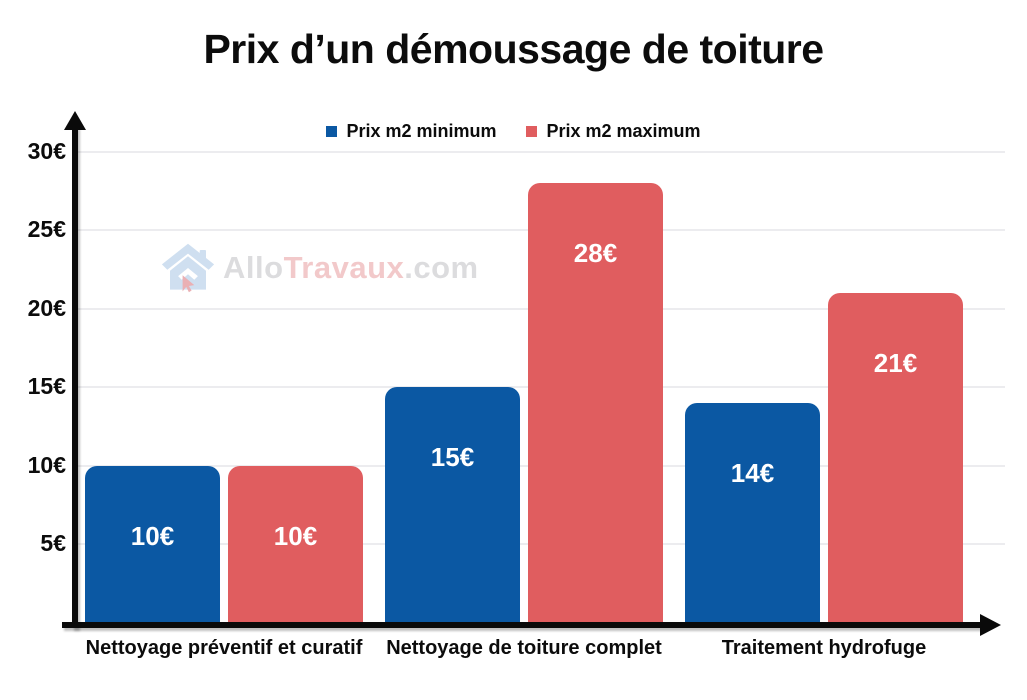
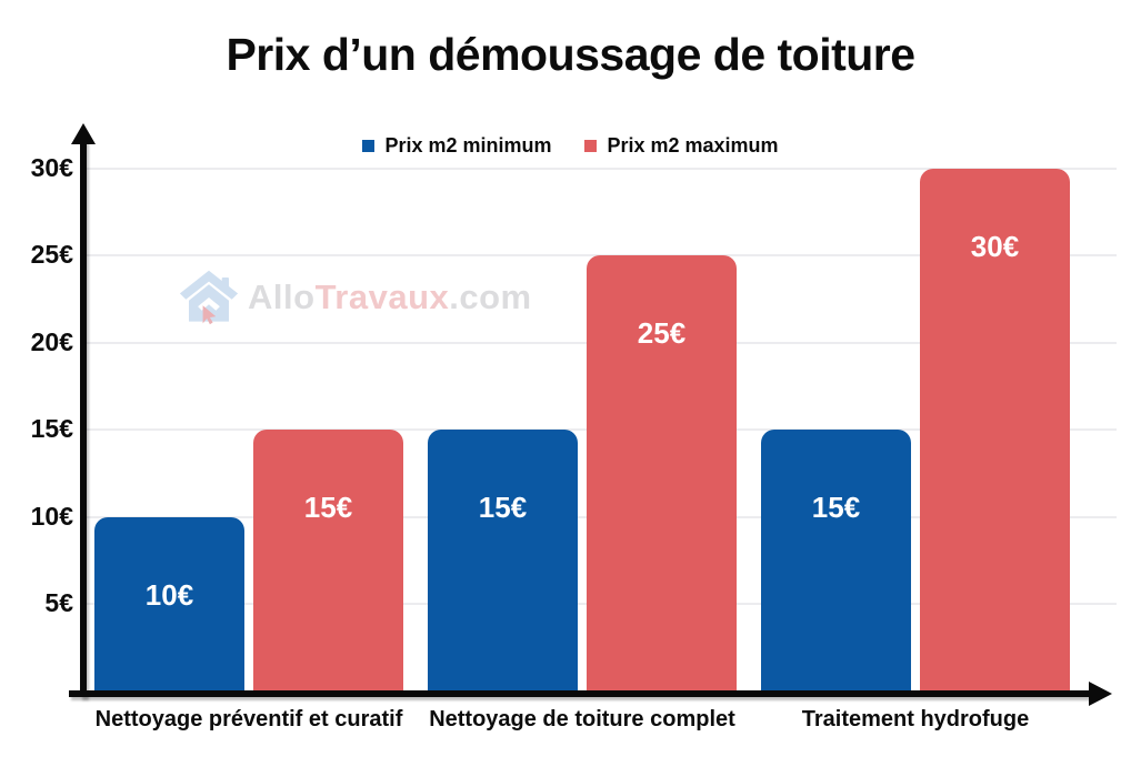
Prix m2 maximum/Nettoyage préventif et curatif: 10 -> 15
Prix m2 maximum/Nettoyage de toiture complet: 28 -> 25
Prix m2 minimum/Traitement hydrofuge: 14 -> 15
Prix m2 maximum/Traitement hydrofuge: 21 -> 30
